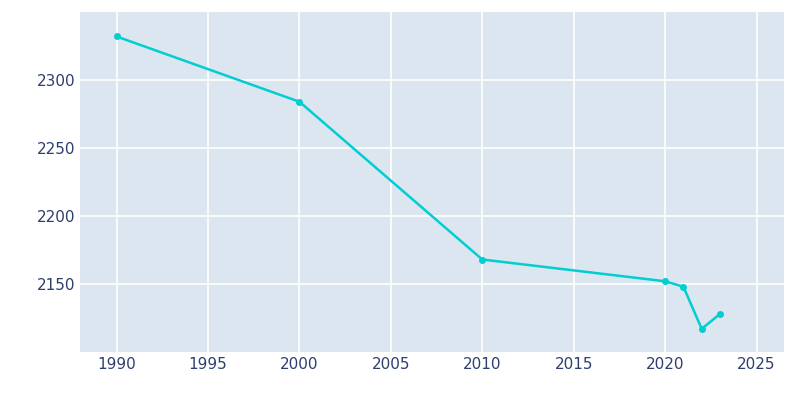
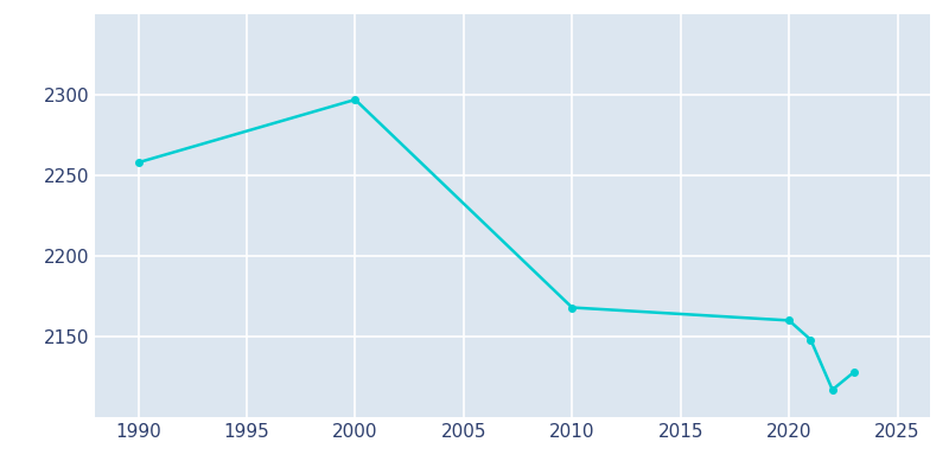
1990: 2332 -> 2258
2000: 2284 -> 2297
2020: 2152 -> 2160
